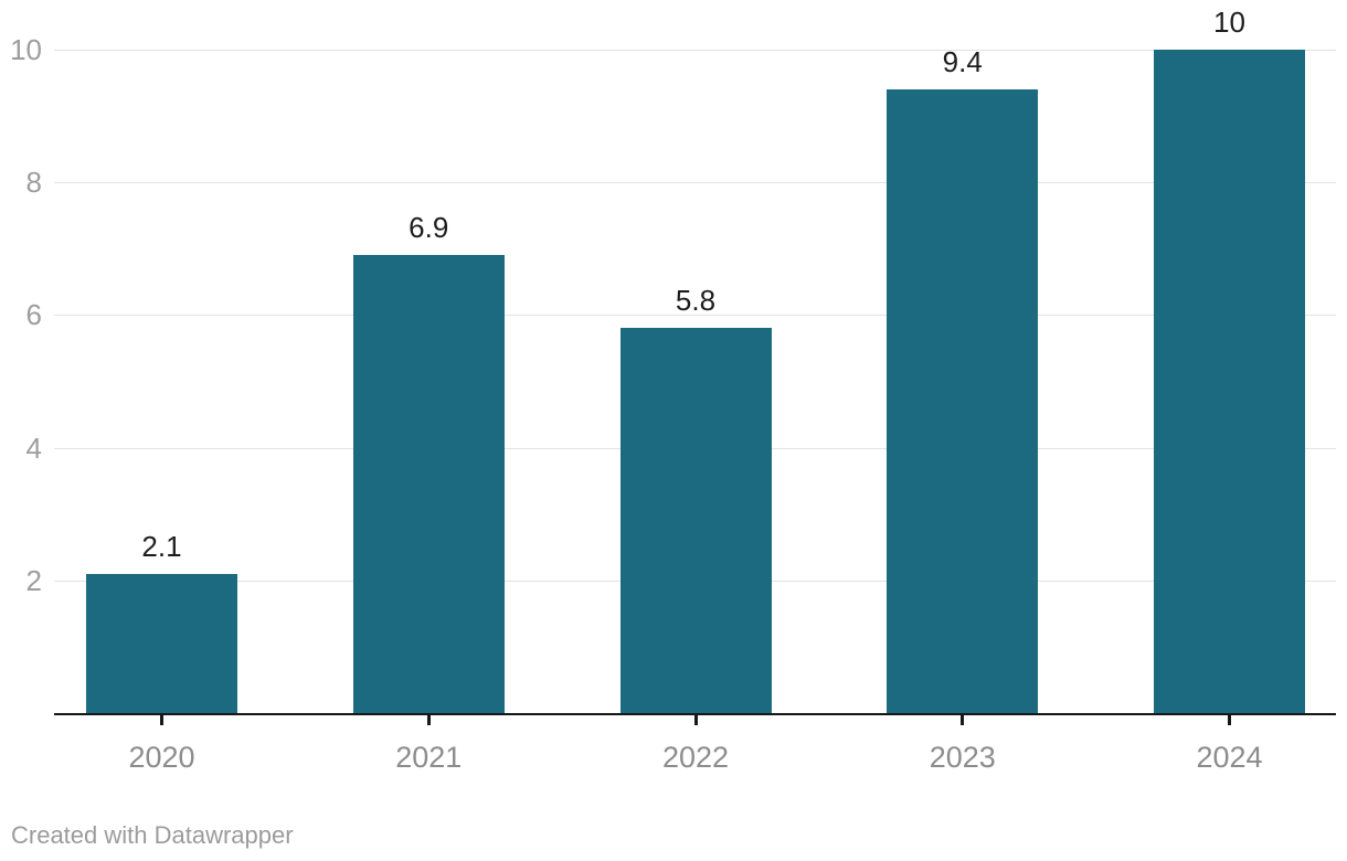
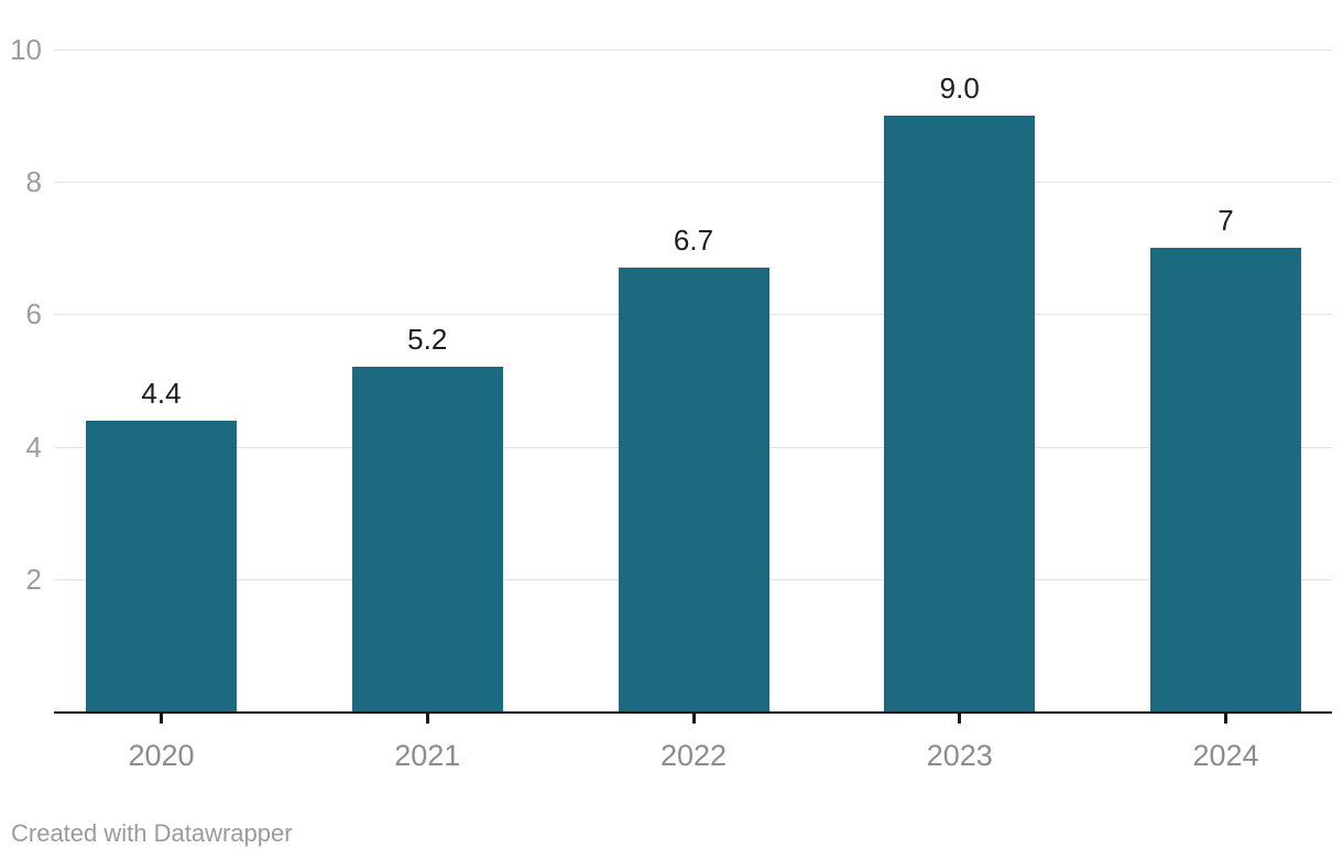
2020: 2.1 -> 4.4
2021: 6.9 -> 5.2
2022: 5.8 -> 6.7
2023: 9.4 -> 9.0
2024: 10 -> 7
